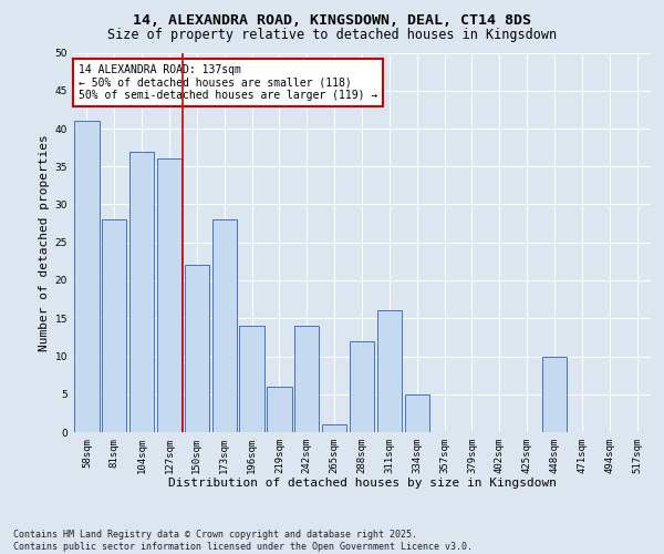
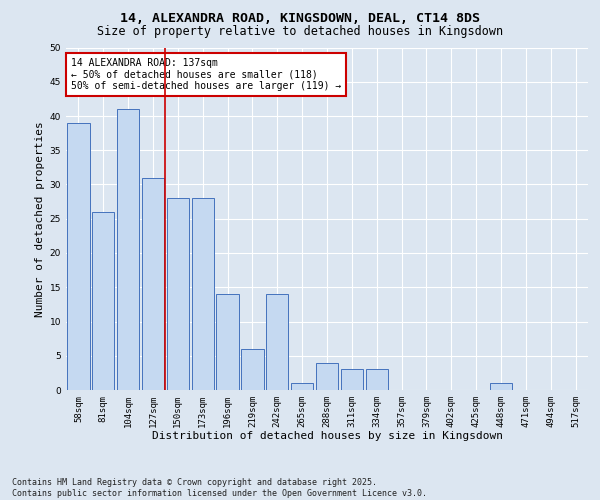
58sqm: 41 -> 39
81sqm: 28 -> 26
104sqm: 37 -> 41
127sqm: 36 -> 31
150sqm: 22 -> 28
288sqm: 12 -> 4
311sqm: 16 -> 3
334sqm: 5 -> 3
448sqm: 10 -> 1
